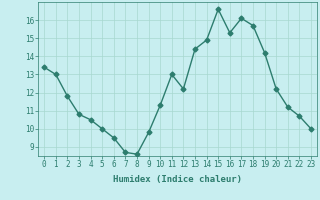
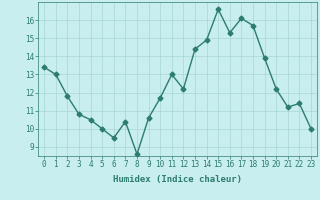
7: 8.7 -> 10.4
9: 9.8 -> 10.6
10: 11.3 -> 11.7
19: 14.2 -> 13.9
22: 10.7 -> 11.4
